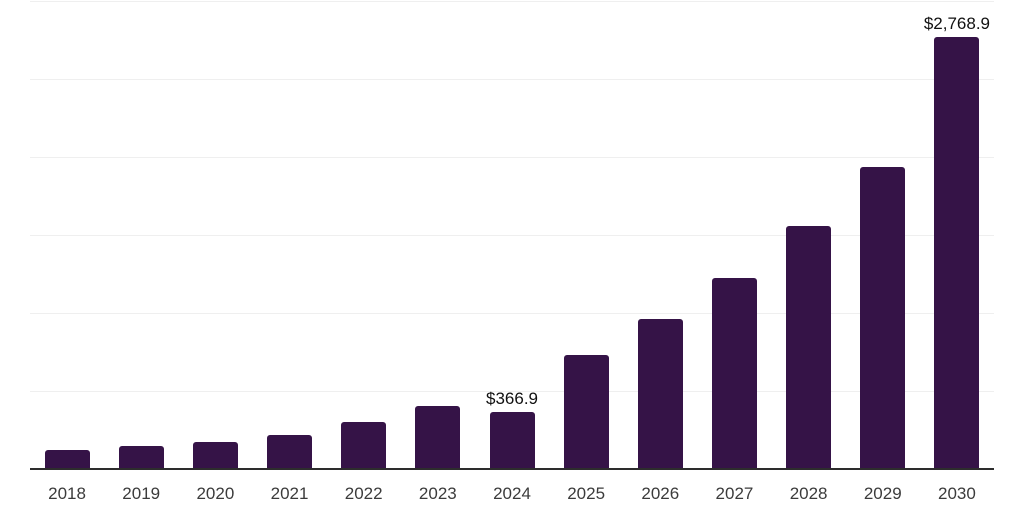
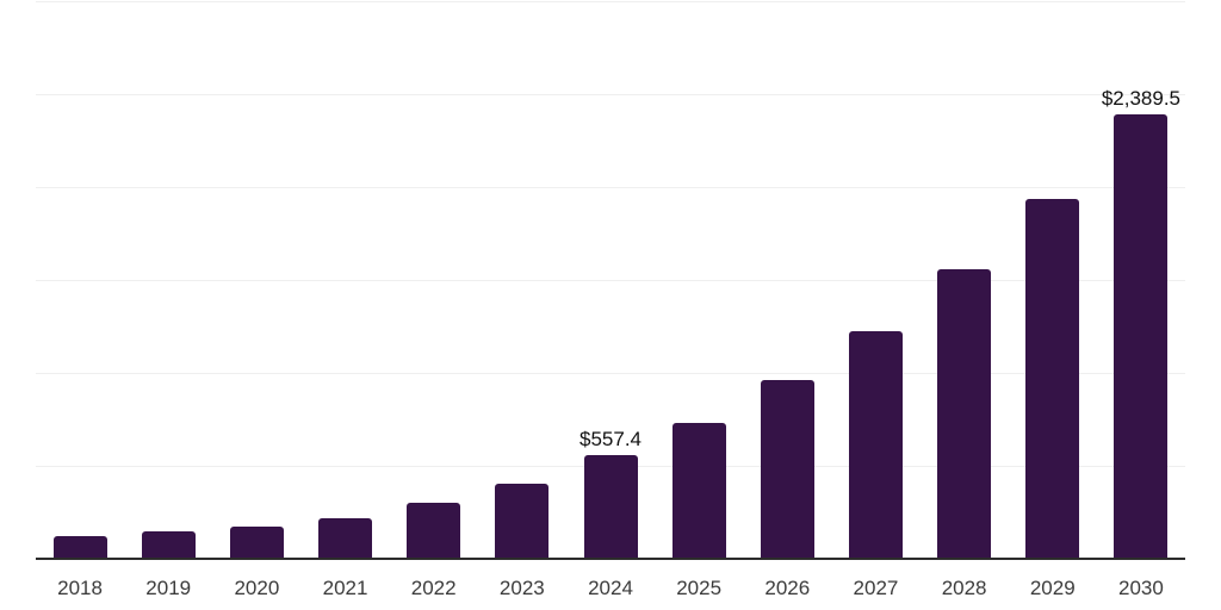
2024: $366.9 -> $557.4
2030: $2,768.9 -> $2,389.5
